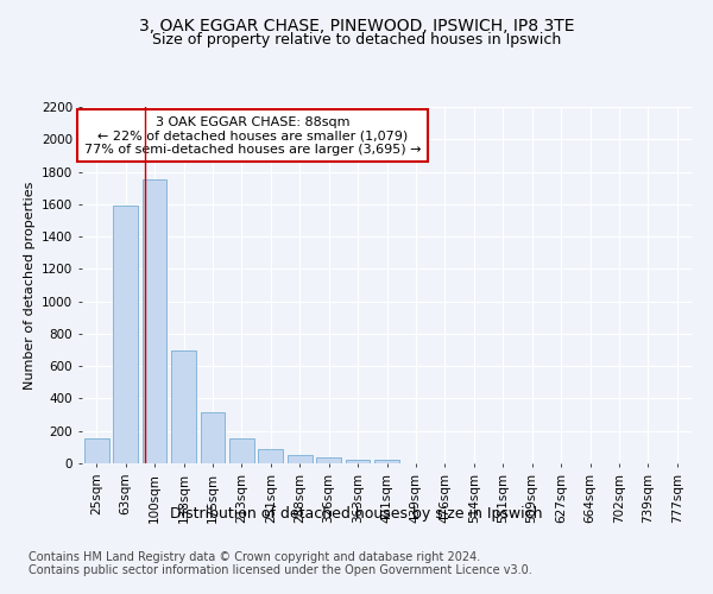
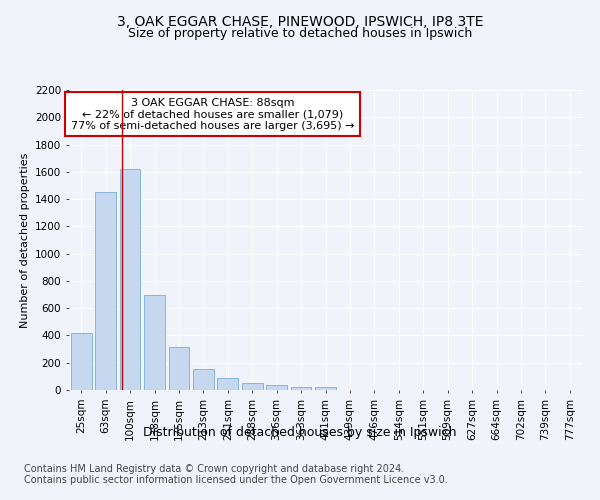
25sqm: 160 -> 420
63sqm: 1590 -> 1450
100sqm: 1750 -> 1620
